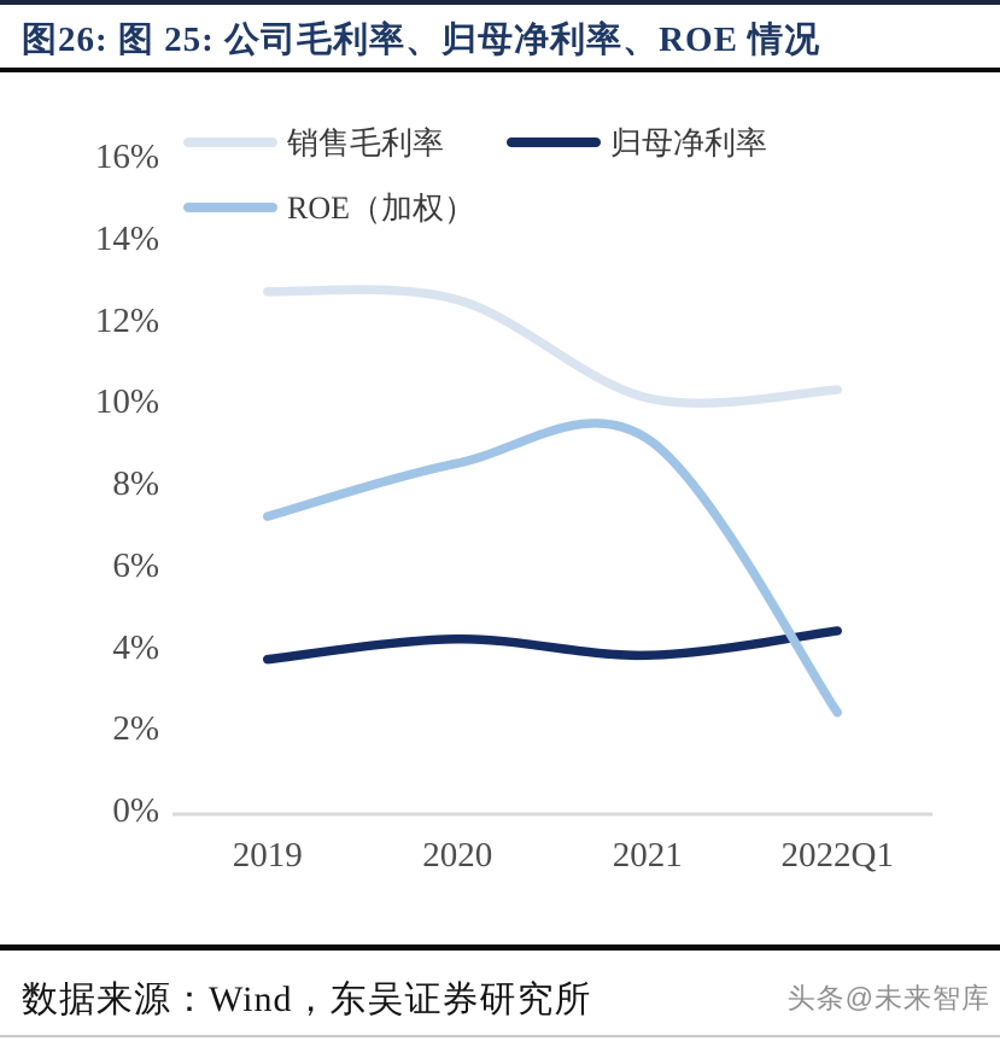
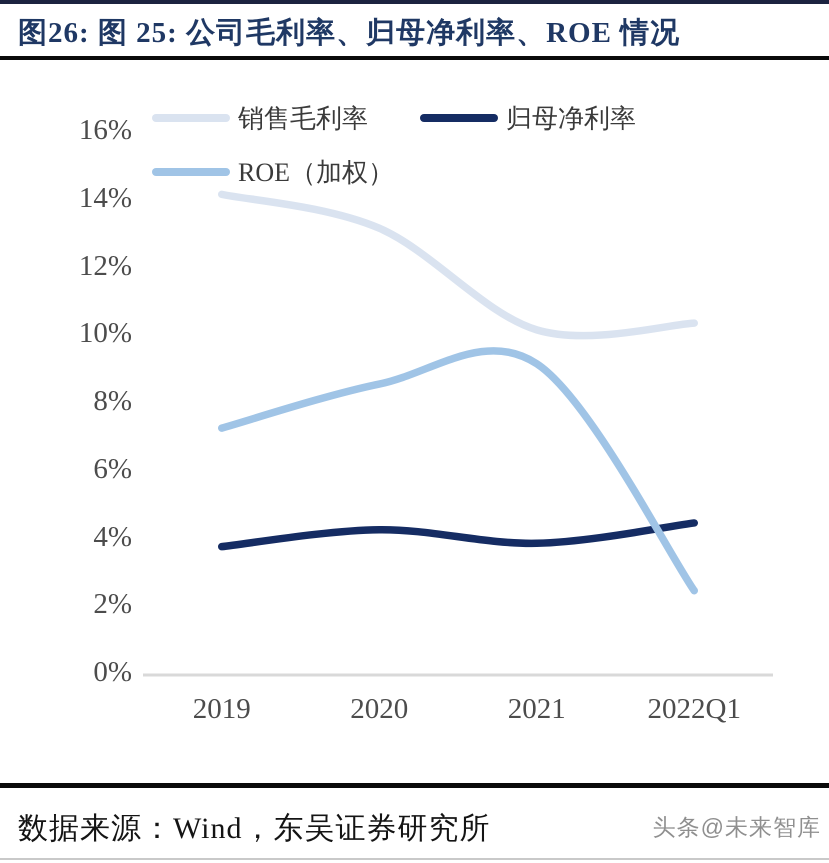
销售毛利率/2019: 12.7% -> 14.1%
销售毛利率/2020: 12.5% -> 13.1%
